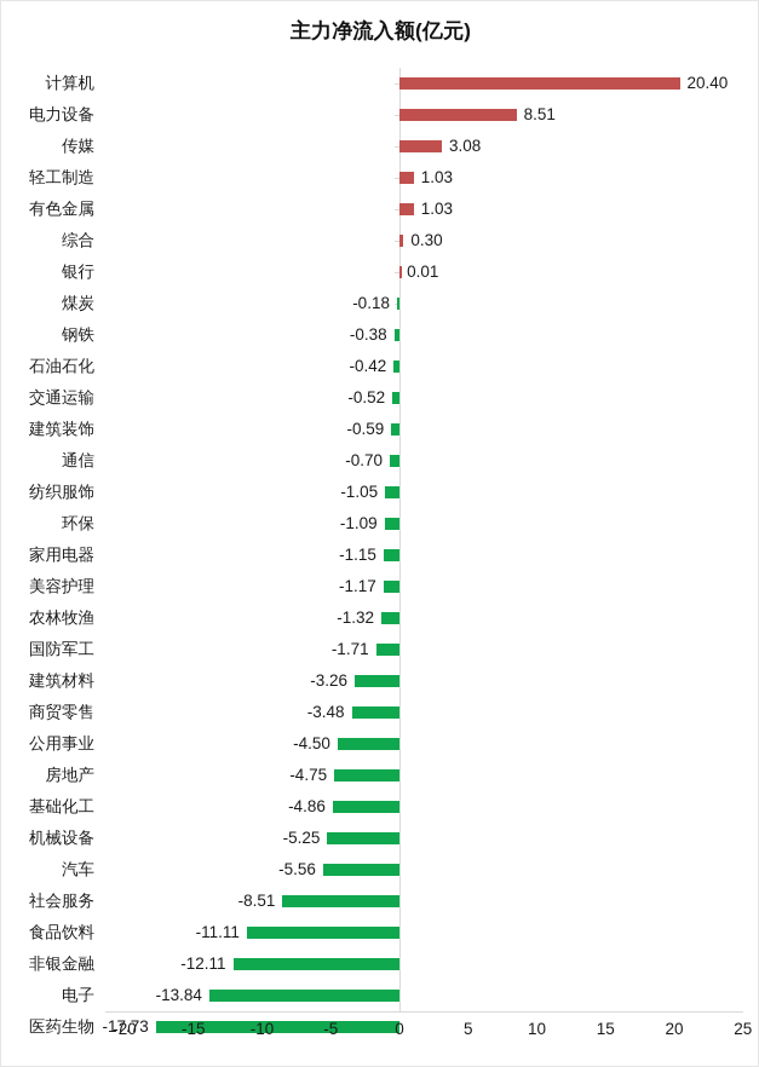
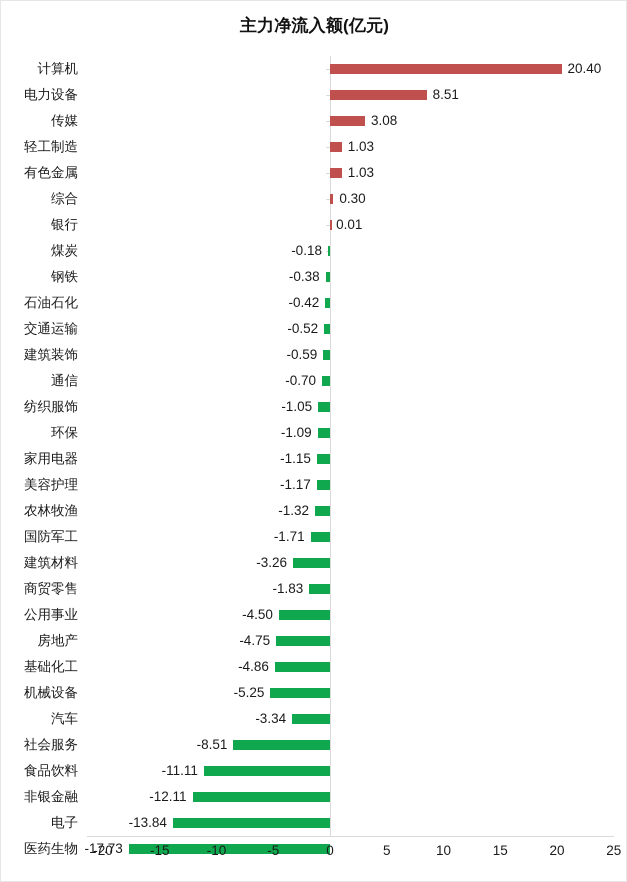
商贸零售: -3.48 -> -1.83
汽车: -5.56 -> -3.34
